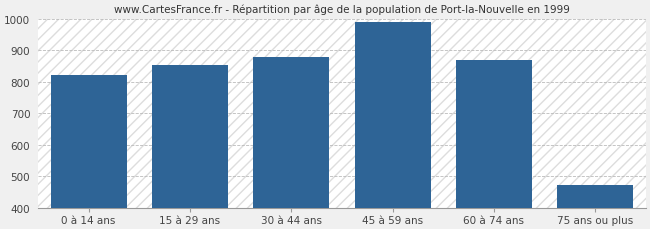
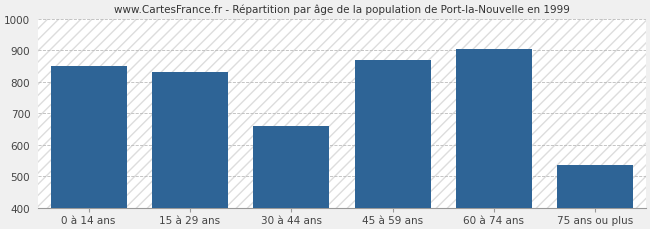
0 à 14 ans: 820 -> 850
15 à 29 ans: 853 -> 830
30 à 44 ans: 877 -> 660
45 à 59 ans: 988 -> 870
60 à 74 ans: 869 -> 905
75 ans ou plus: 472 -> 535
